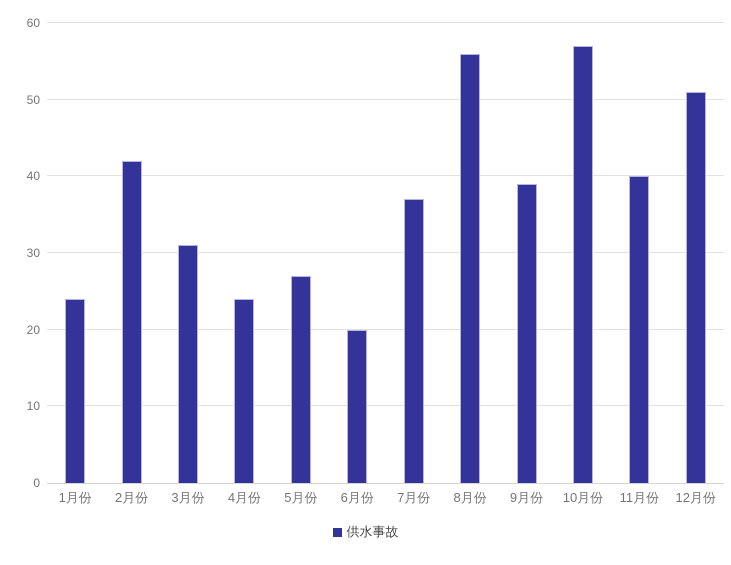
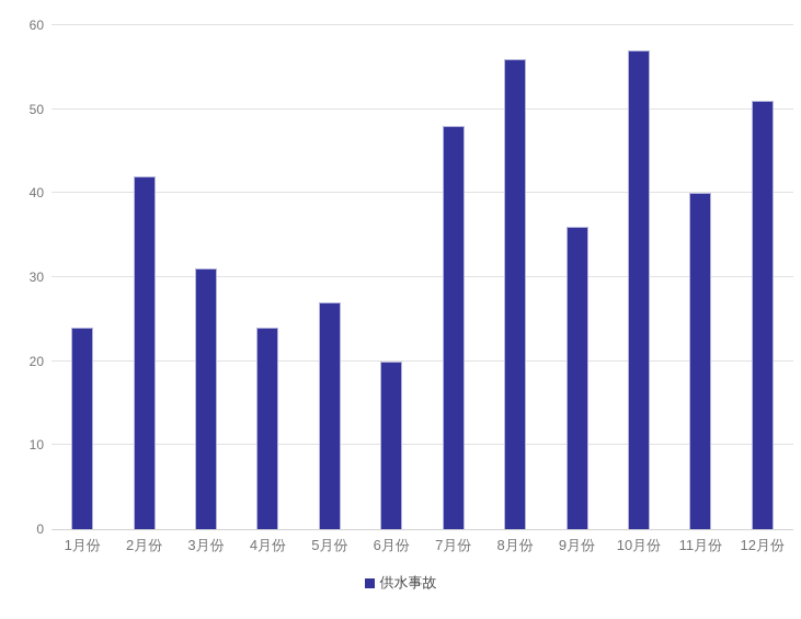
7月份: 37 -> 48
9月份: 39 -> 36
